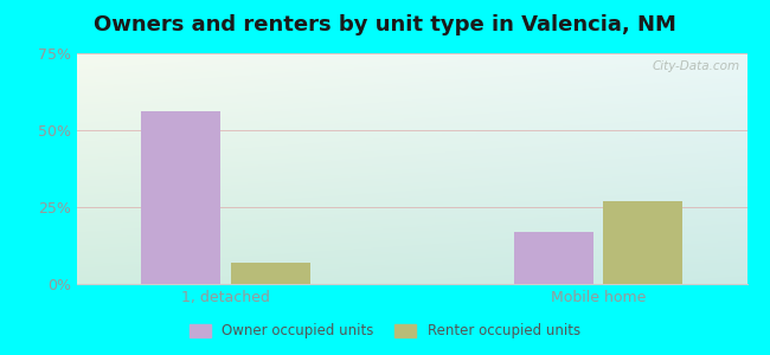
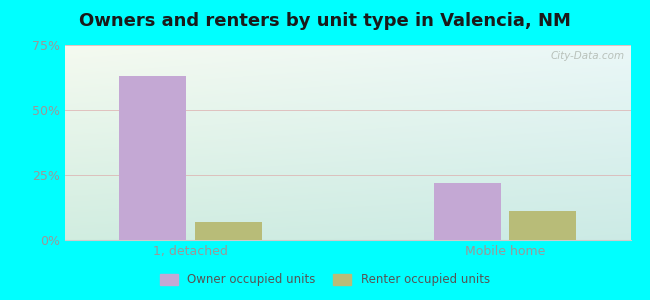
Owner occupied units/1, detached: 56% -> 63%
Owner occupied units/Mobile home: 17% -> 22%
Renter occupied units/Mobile home: 27% -> 11%
